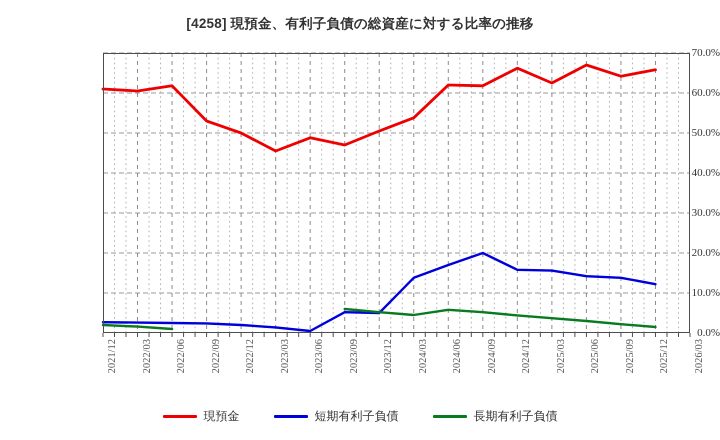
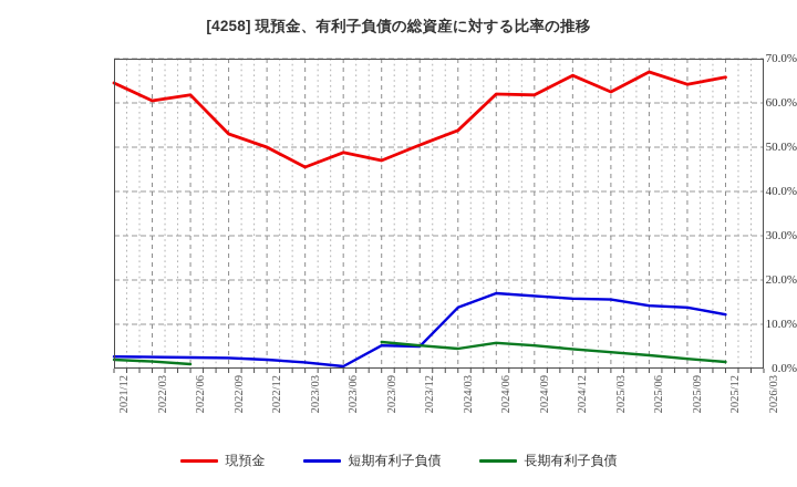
現預金/2021/12: 61% -> 64%
短期有利子負債/2024/09: 20% -> 16%
